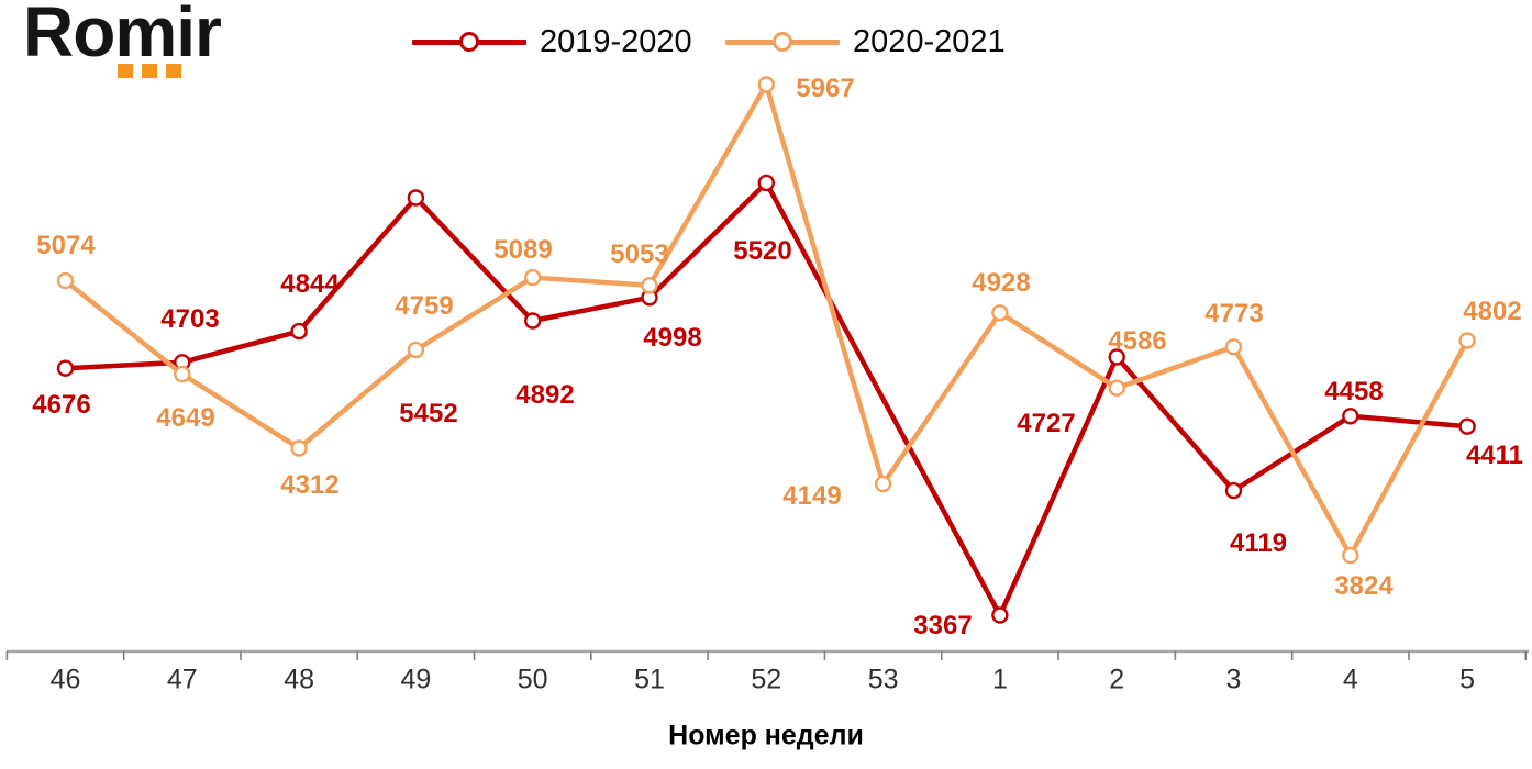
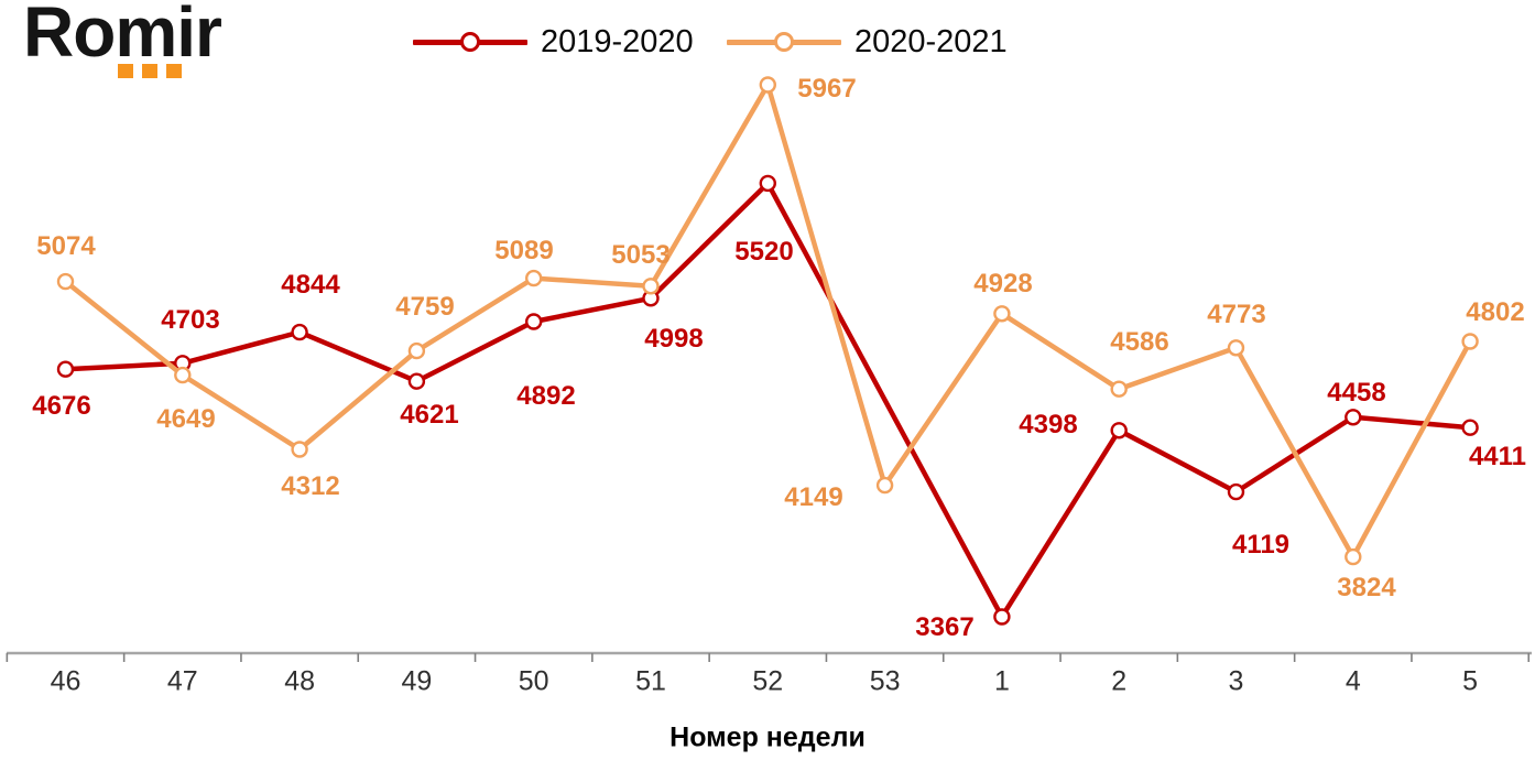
2019-2020/49: 5452 -> 4621
2019-2020/2: 4727 -> 4398
